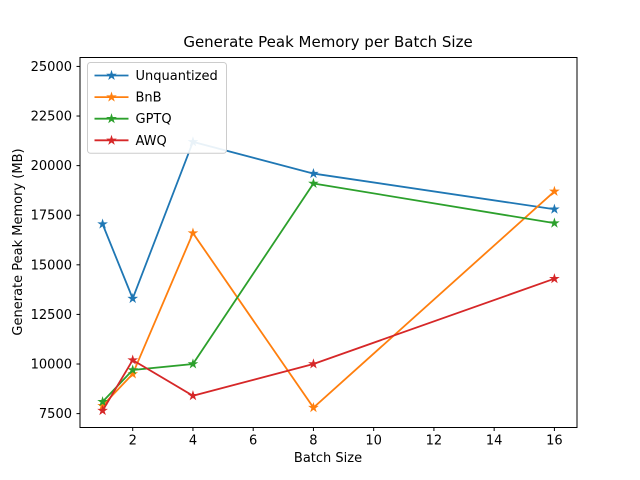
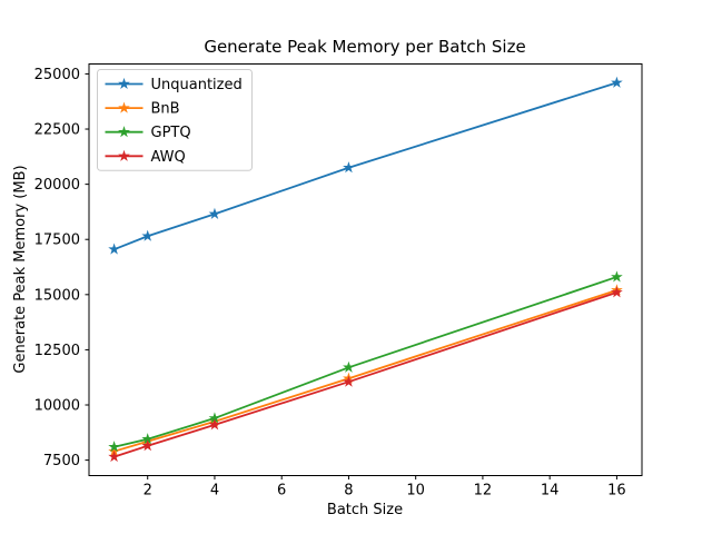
Unquantized/2: 13300 -> 17600
BnB/2: 9500 -> 8400
GPTQ/2: 9700 -> 8400
AWQ/2: 10200 -> 8200
Unquantized/4: 21200 -> 18600
BnB/4: 16600 -> 9200
GPTQ/4: 10000 -> 9400
AWQ/4: 8400 -> 9100
Unquantized/8: 19600 -> 20800
BnB/8: 7800 -> 11200
GPTQ/8: 19100 -> 11700
AWQ/8: 10000 -> 11000
Unquantized/16: 17800 -> 24600
BnB/16: 18700 -> 15200
GPTQ/16: 17100 -> 15800
AWQ/16: 14300 -> 15100
